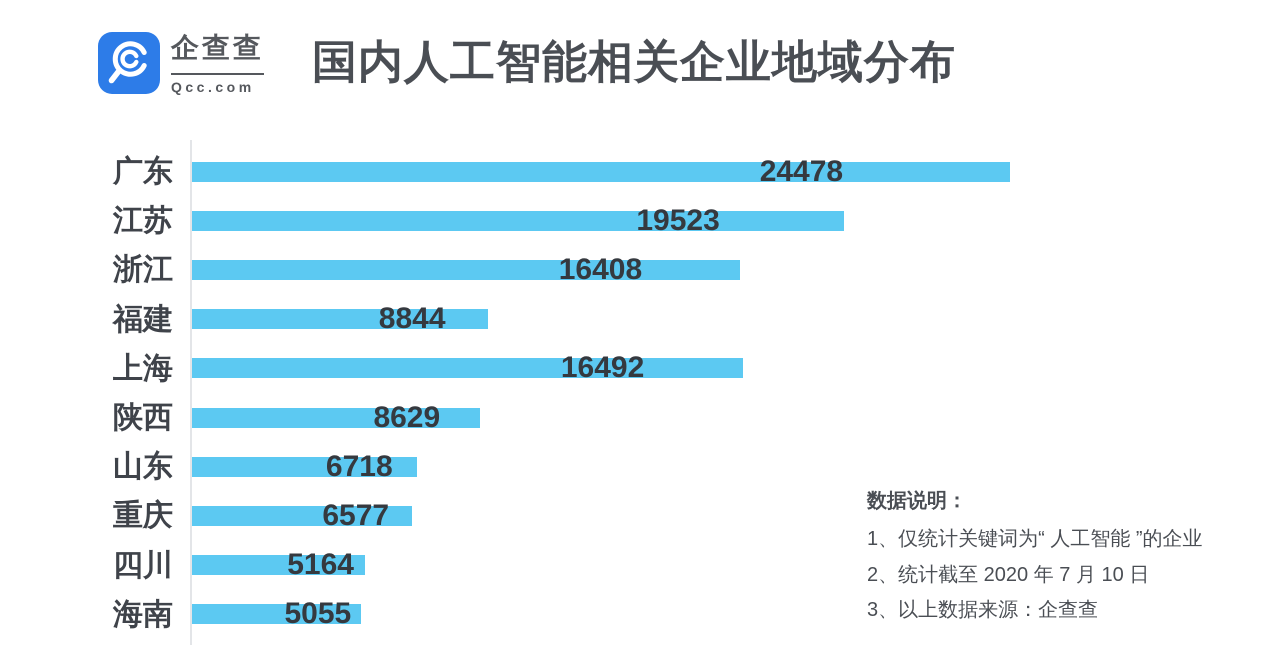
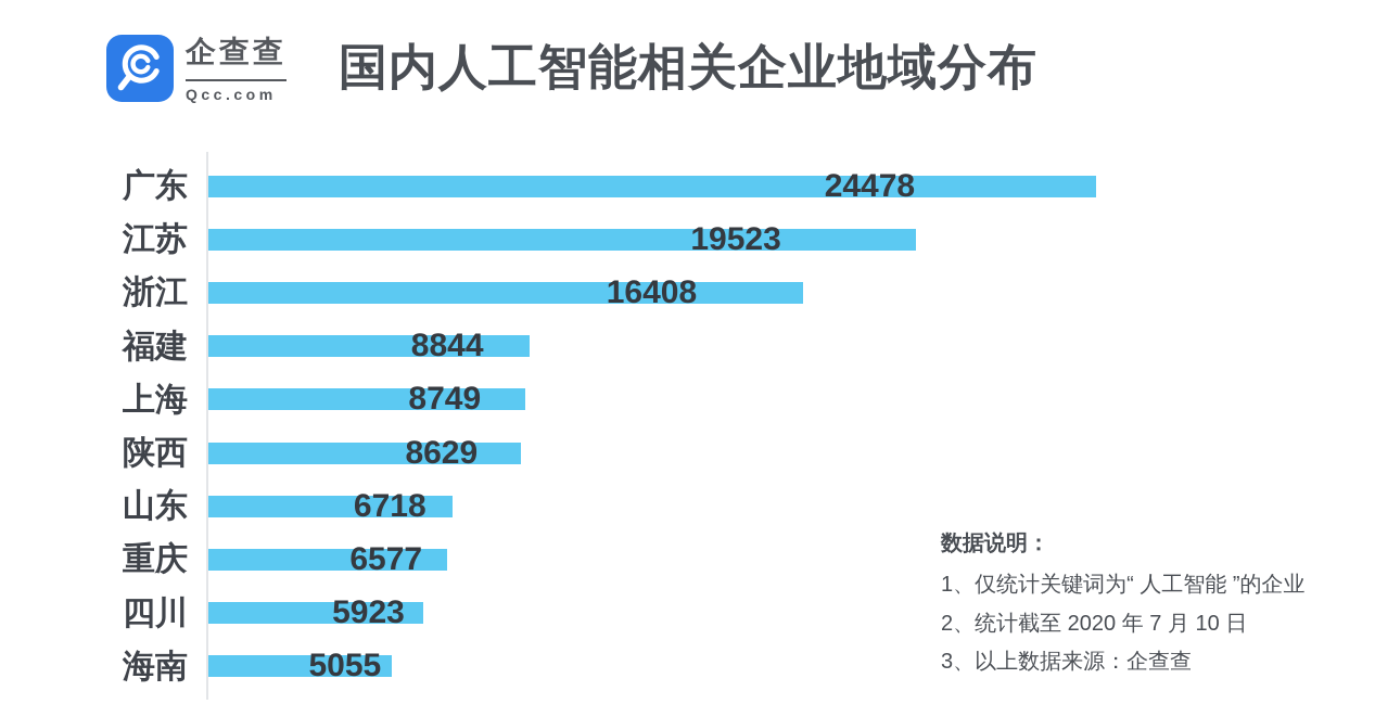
上海: 16492 -> 8749
四川: 5164 -> 5923
